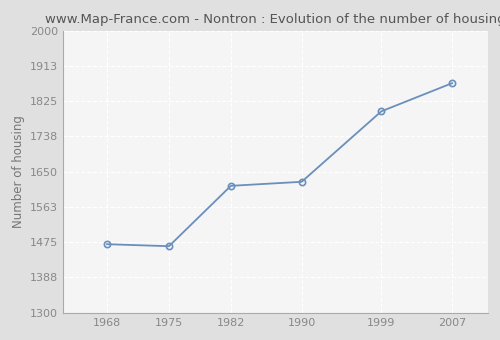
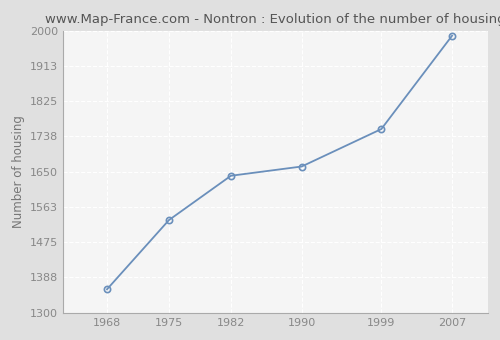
1968: 1470 -> 1358
1975: 1465 -> 1530
1982: 1615 -> 1640
1990: 1625 -> 1663
1999: 1800 -> 1756
2007: 1870 -> 1988
